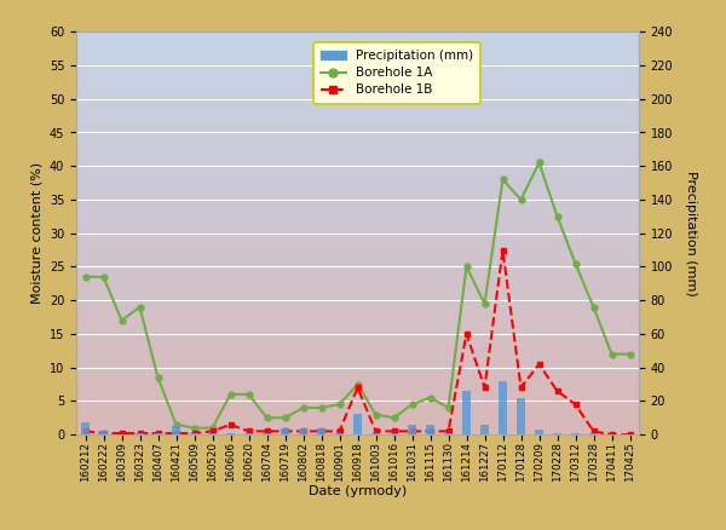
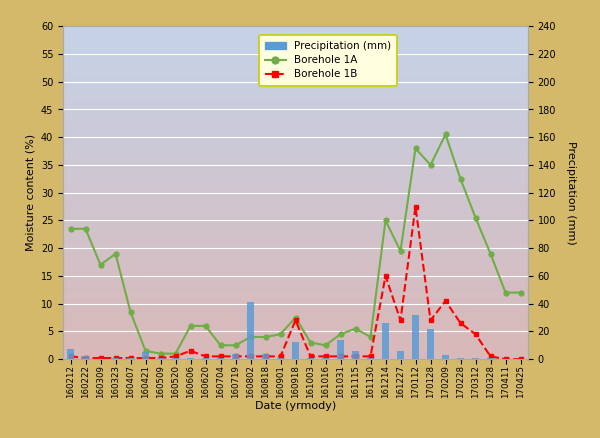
Precipitation (mm)/160802: 4 -> 41
Precipitation (mm)/161031: 6 -> 14
